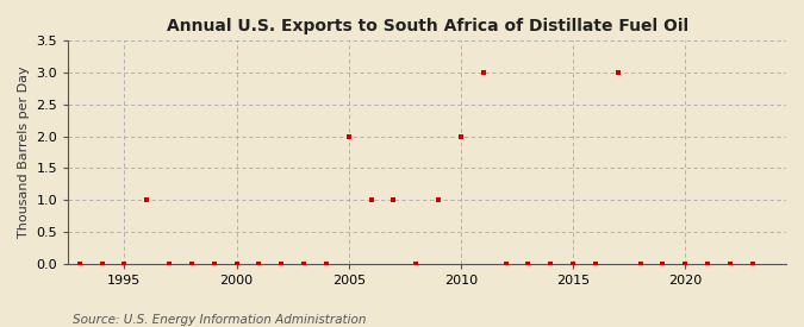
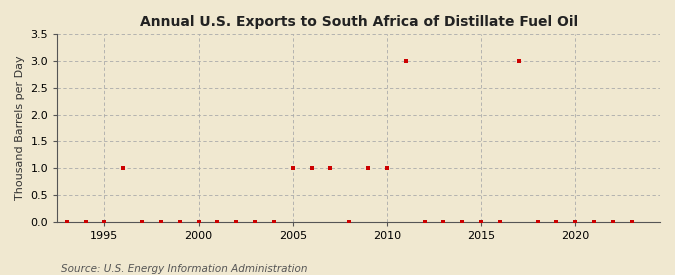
2005: 2 -> 1
2010: 2 -> 1
